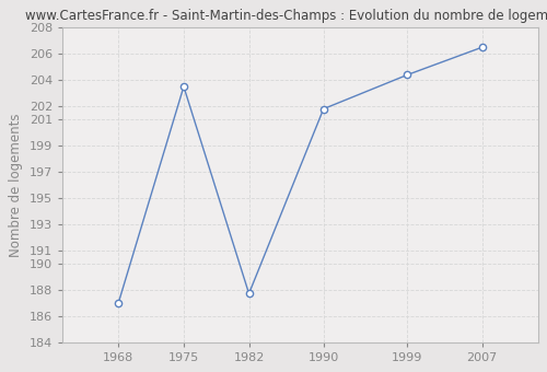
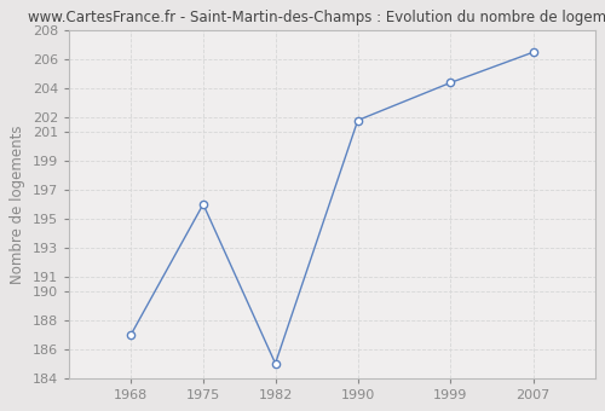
1975: 203.5 -> 196.0
1982: 187.7 -> 185.0
